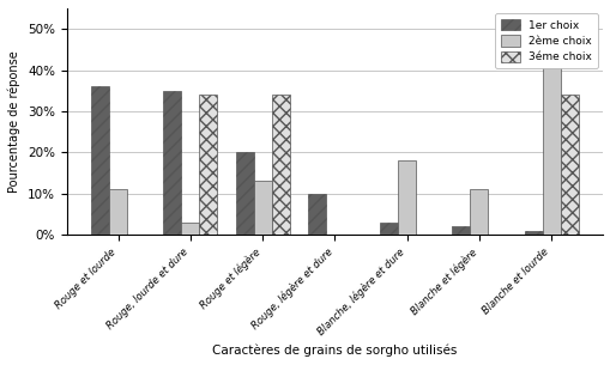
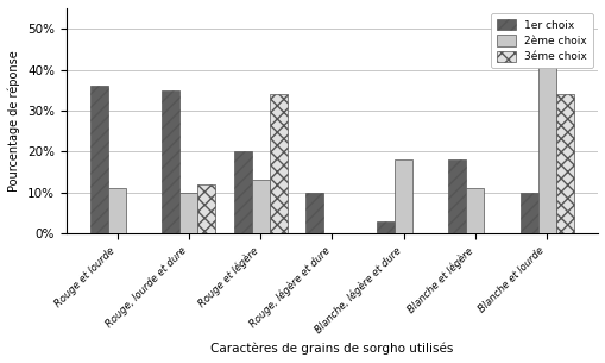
2ème choix/Rouge, lourde et dure: 3% -> 10%
3éme choix/Rouge, lourde et dure: 34% -> 12%
1er choix/Blanche et légère: 2% -> 18%
1er choix/Blanche et lourde: 1% -> 10%
